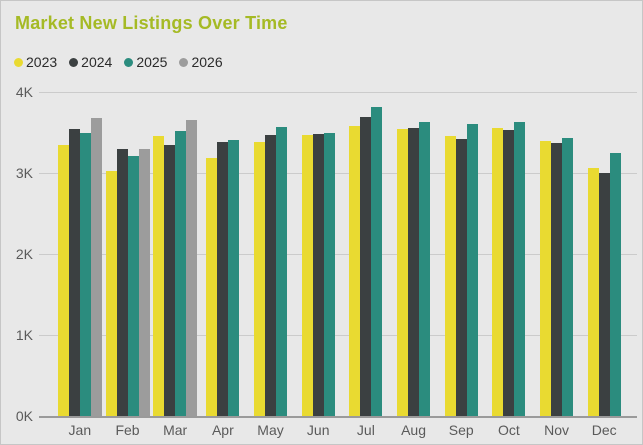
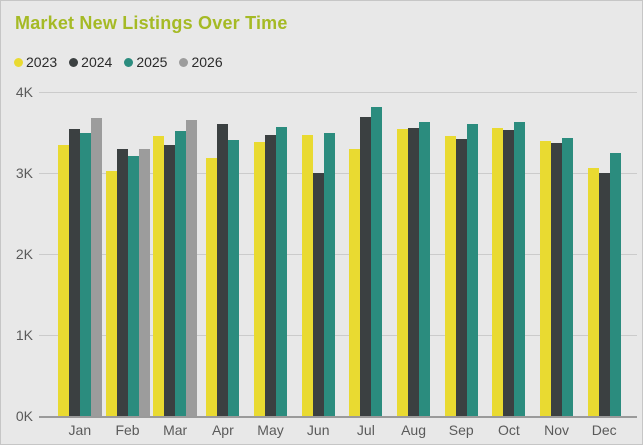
2024/Apr: 3.4K -> 3.6K
2024/Jun: 3.5K -> 3.0K
2023/Jul: 3.6K -> 3.3K
